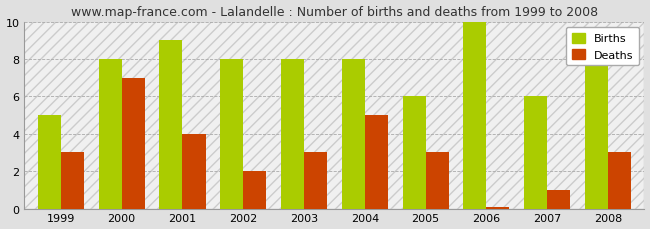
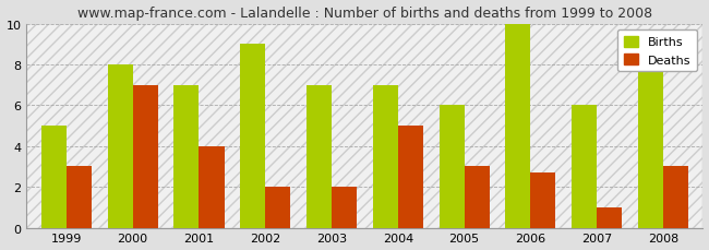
Births/2001: 9 -> 7
Births/2002: 8 -> 9
Births/2003: 8 -> 7
Deaths/2003: 3.0 -> 2.0
Births/2004: 8 -> 7
Deaths/2006: 0.1 -> 2.7
